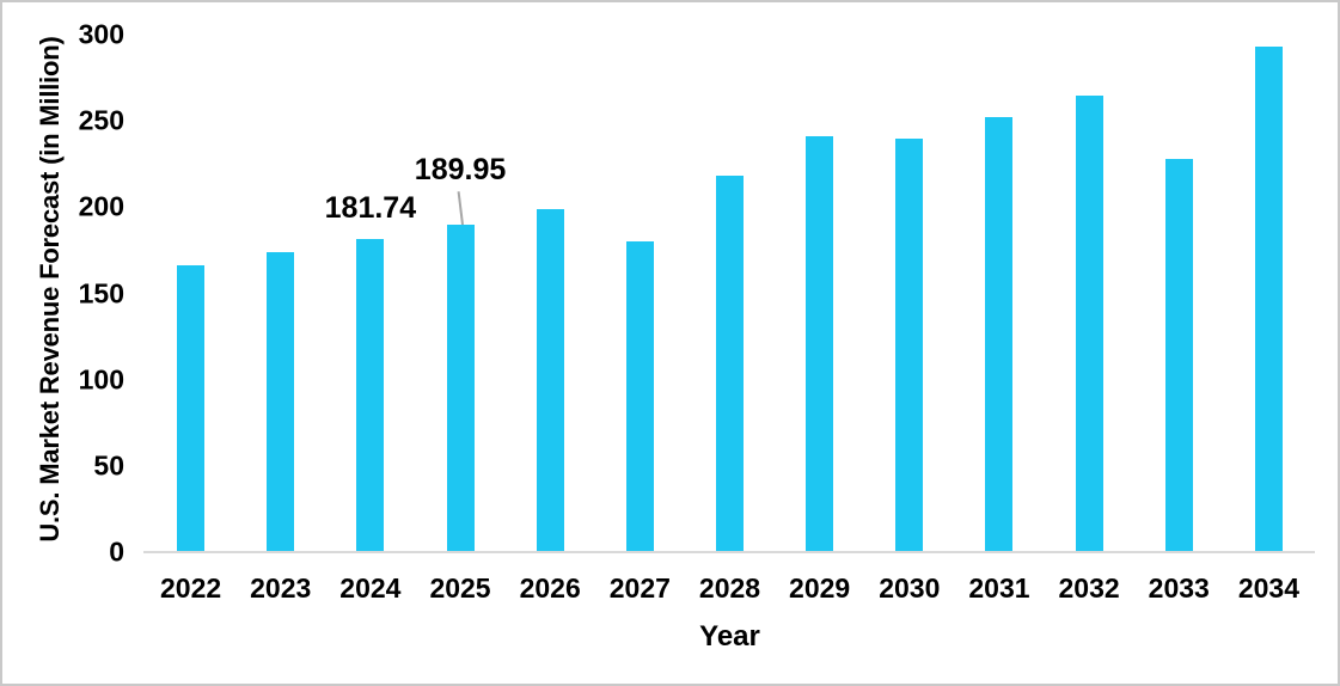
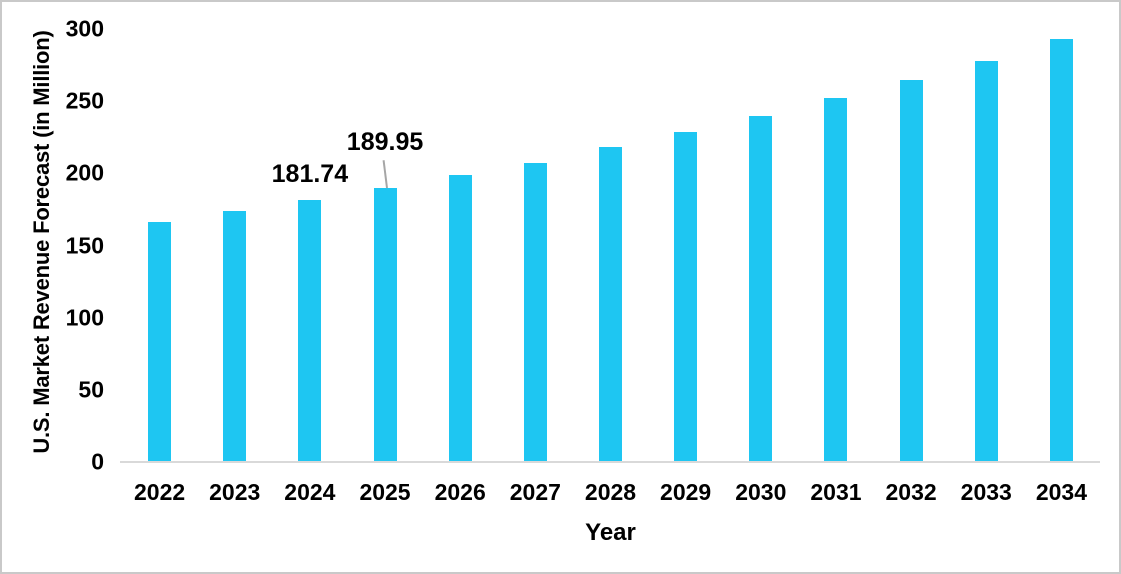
2027: 180 -> 207
2029: 241 -> 229
2033: 228 -> 278
